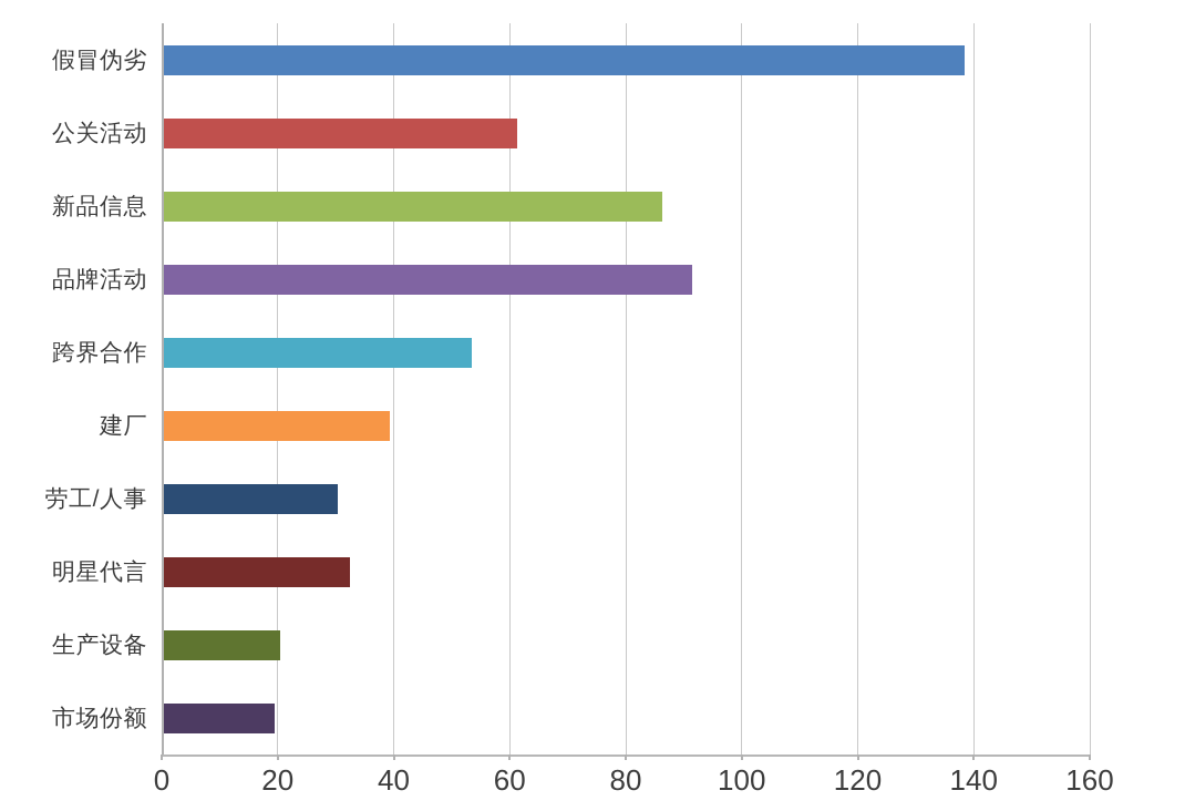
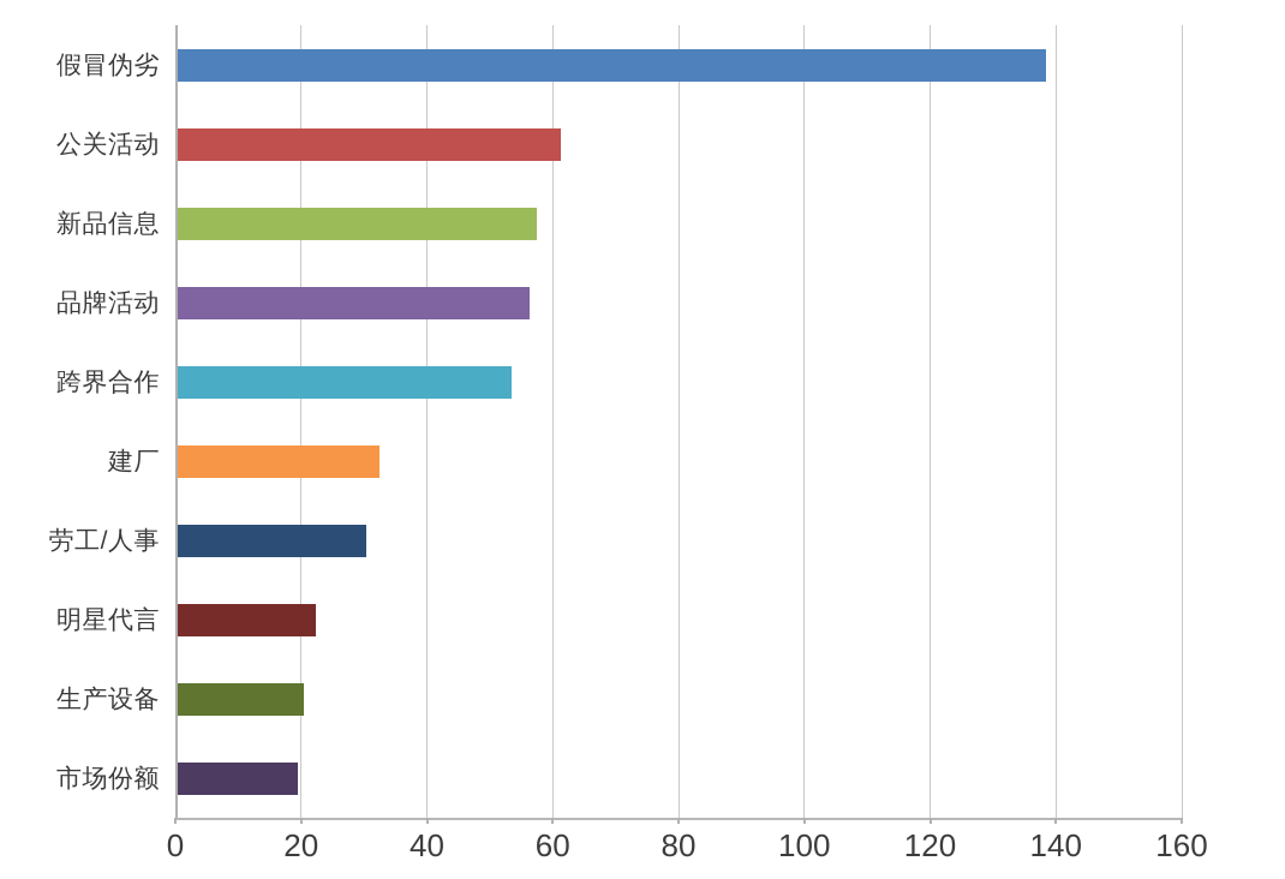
新品信息: 86 -> 57
品牌活动: 91 -> 56
建厂: 39 -> 32
明星代言: 32 -> 22
